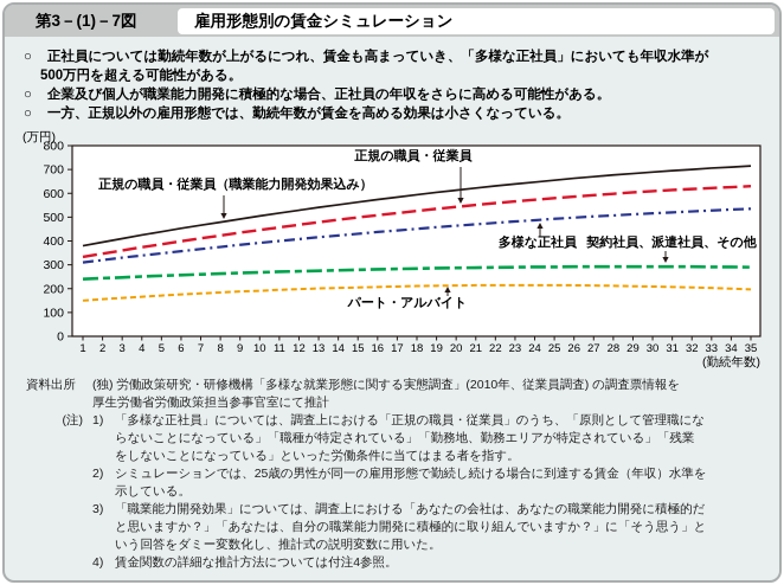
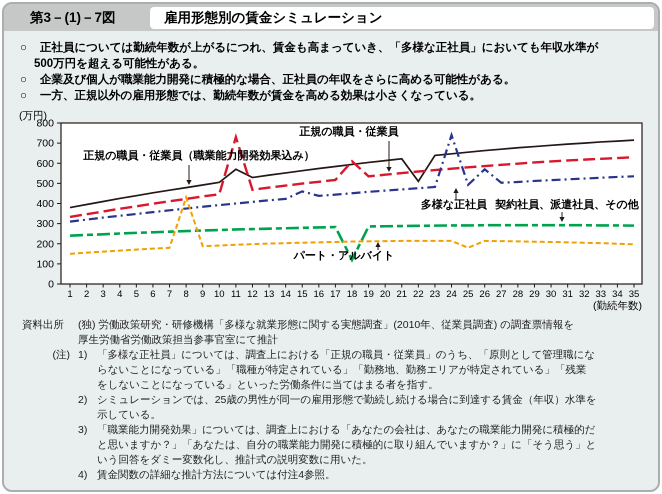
パート・アルバイト/8: 180 -> 430
正規の職員・従業員（職業能力開発効果込み）/11: 520 -> 570
正規の職員・従業員/11: 460 -> 730
多様な正社員/15: 430 -> 460
正規の職員・従業員/18: 530 -> 610
契約社員、派遣社員、その他/18: 280 -> 120
正規の職員・従業員（職業能力開発効果込み）/22: 630 -> 510
多様な正社員/24: 490 -> 740
パート・アルバイト/25: 210 -> 180
多様な正社員/26: 500 -> 570
